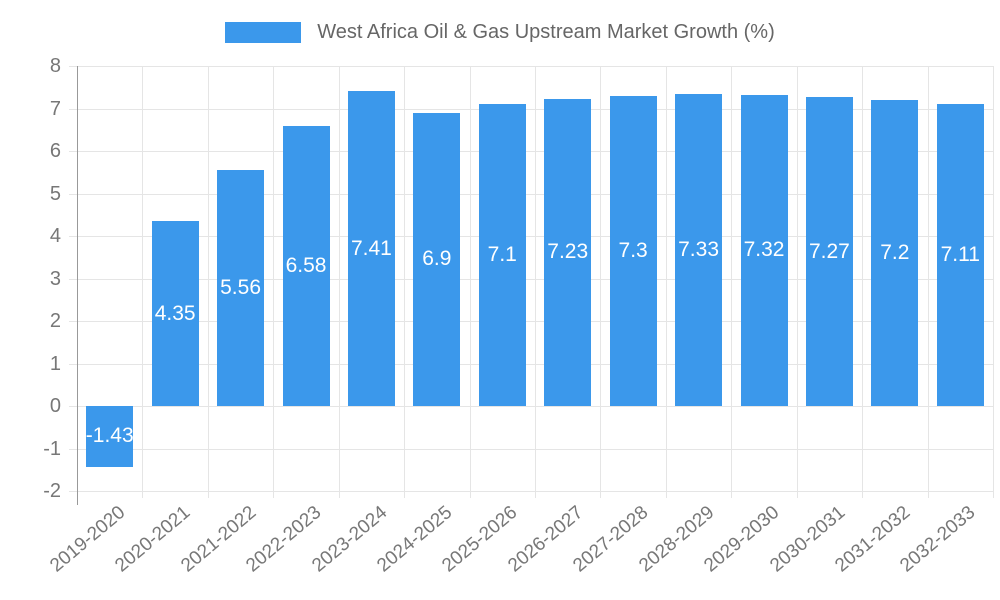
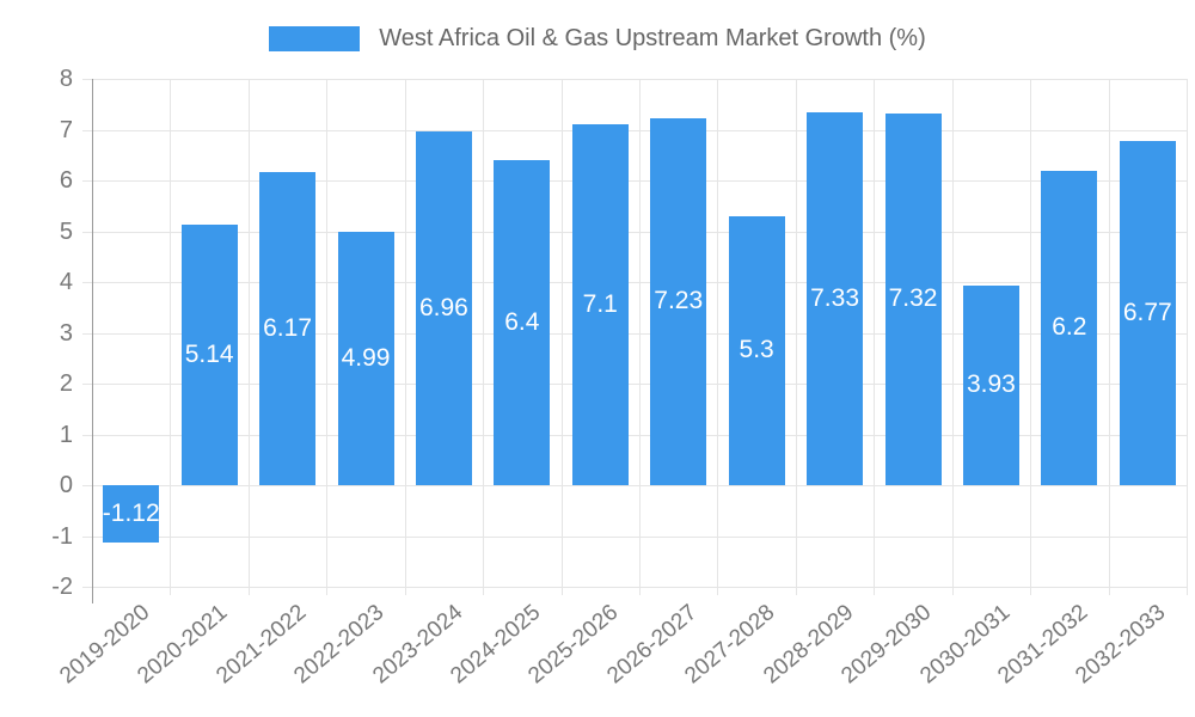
2019-2020: -1.43 -> -1.12
2020-2021: 4.35 -> 5.14
2021-2022: 5.56 -> 6.17
2022-2023: 6.58 -> 4.99
2023-2024: 7.41 -> 6.96
2024-2025: 6.9 -> 6.4
2027-2028: 7.3 -> 5.3
2030-2031: 7.27 -> 3.93
2031-2032: 7.2 -> 6.2
2032-2033: 7.11 -> 6.77
